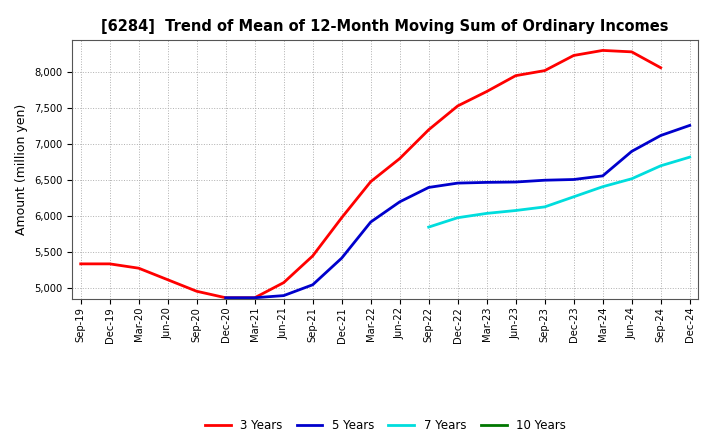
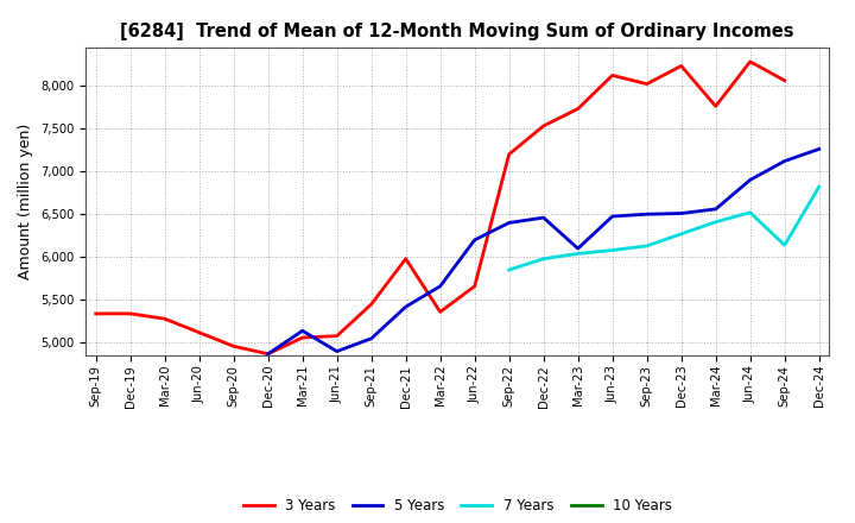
3 Years/Mar-21: 4,870 -> 5,060
5 Years/Mar-21: 4,870 -> 5,140
3 Years/Mar-22: 6,480 -> 5,360
5 Years/Mar-22: 5,920 -> 5,660
3 Years/Jun-22: 6,800 -> 5,660
5 Years/Mar-23: 6,470 -> 6,100
3 Years/Jun-23: 7,950 -> 8,120
3 Years/Mar-24: 8,300 -> 7,760
7 Years/Sep-24: 6,700 -> 6,140
